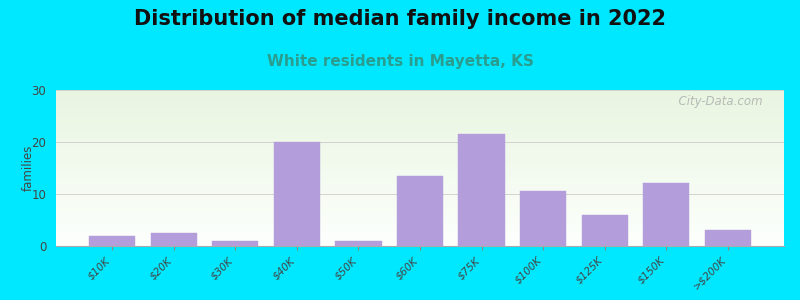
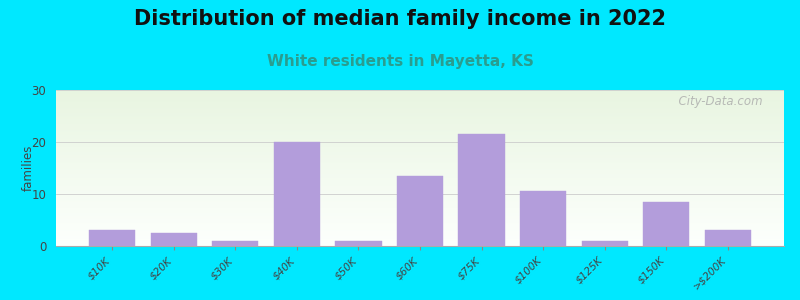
$10K: 2.0 -> 3.0
$125K: 6.0 -> 1.0
$150K: 12.2 -> 8.5
